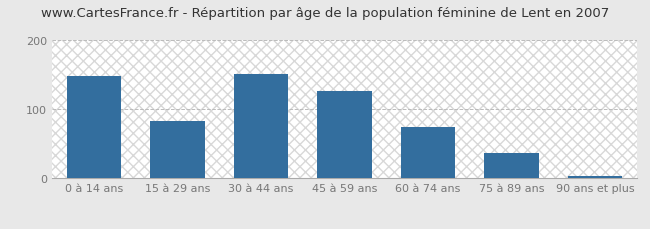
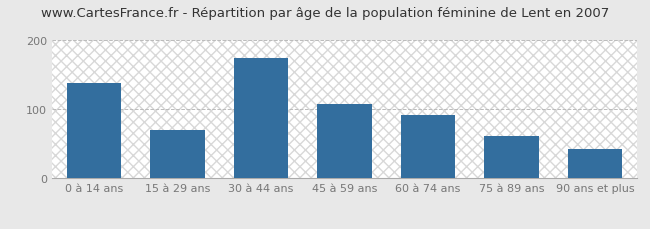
0 à 14 ans: 148 -> 138
15 à 29 ans: 83 -> 70
30 à 44 ans: 152 -> 174
45 à 59 ans: 127 -> 108
60 à 74 ans: 74 -> 92
75 à 89 ans: 37 -> 62
90 ans et plus: 3 -> 42
